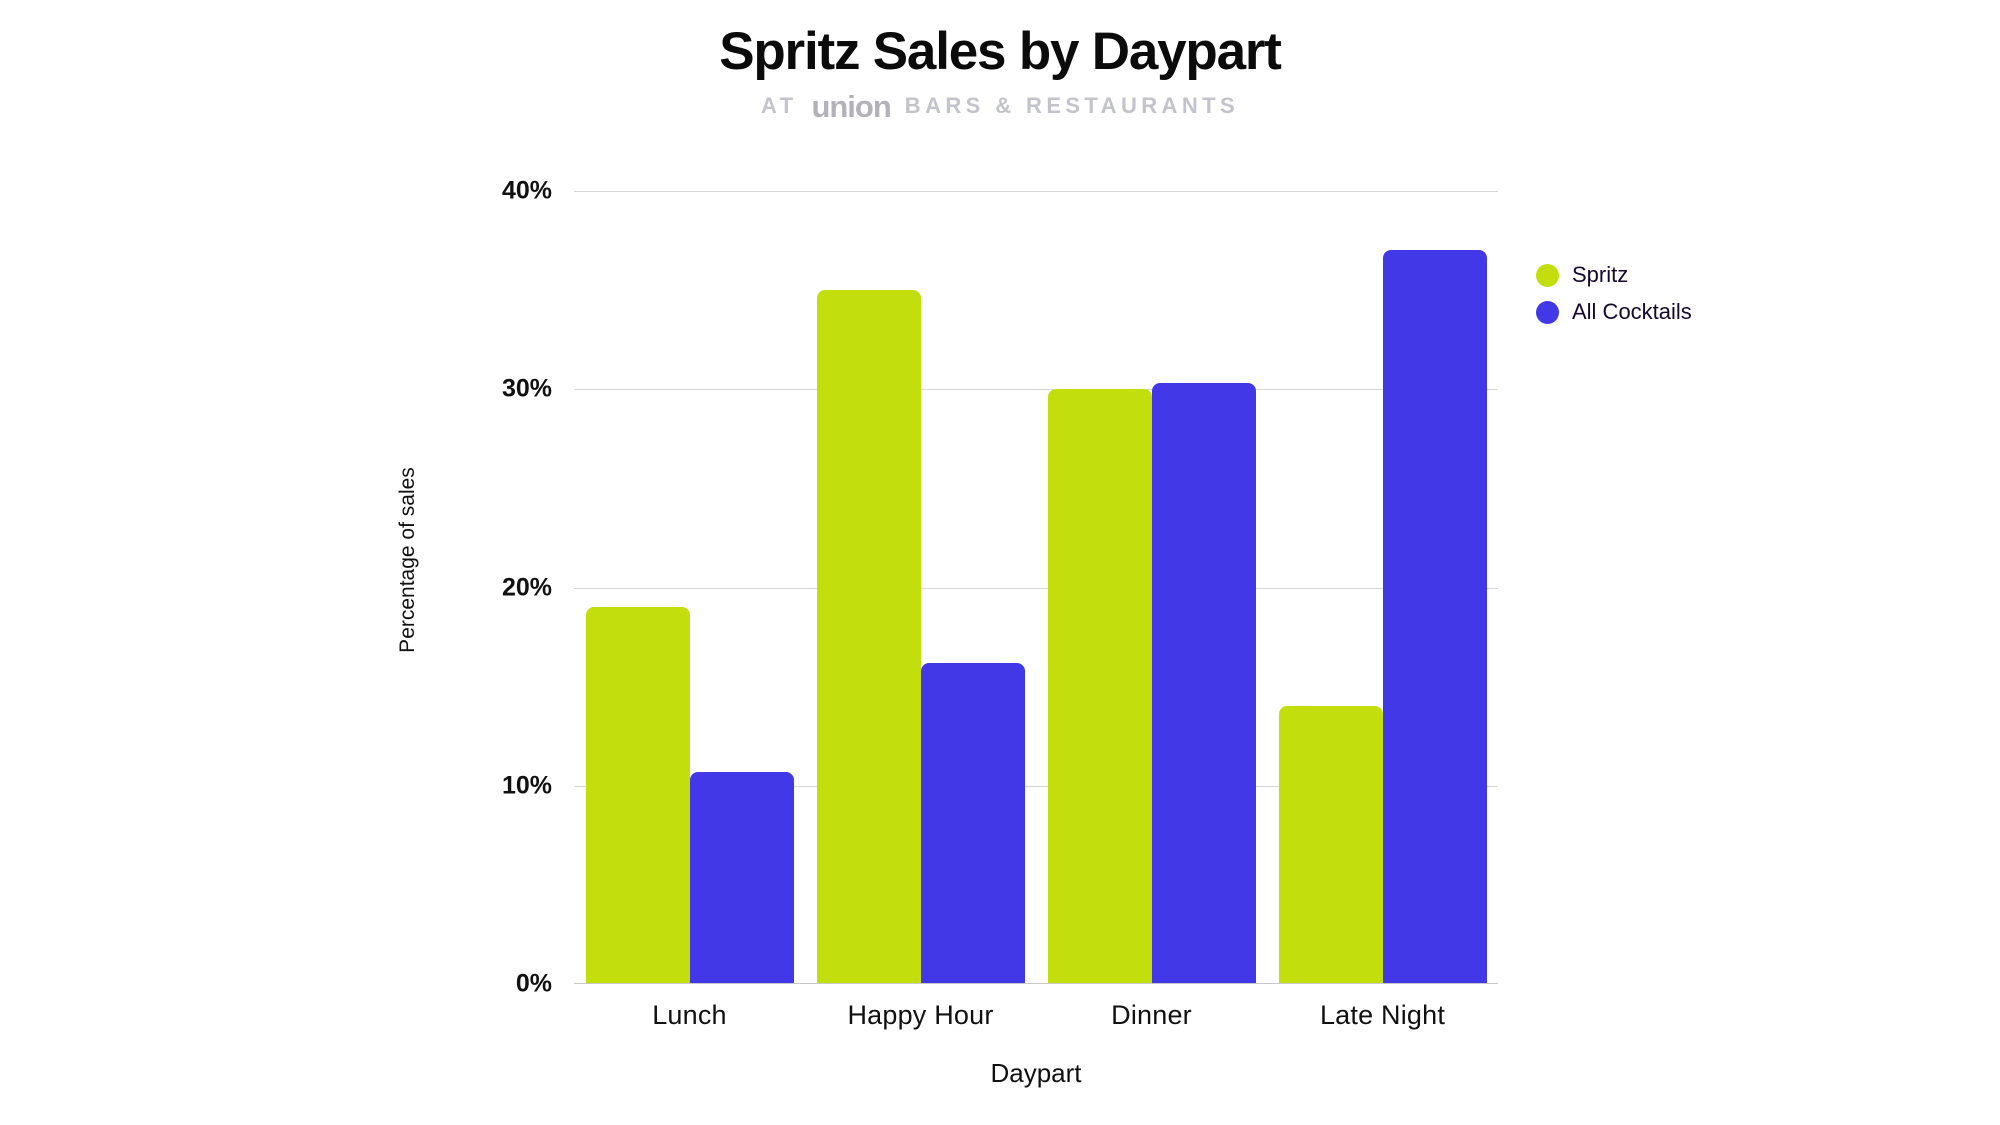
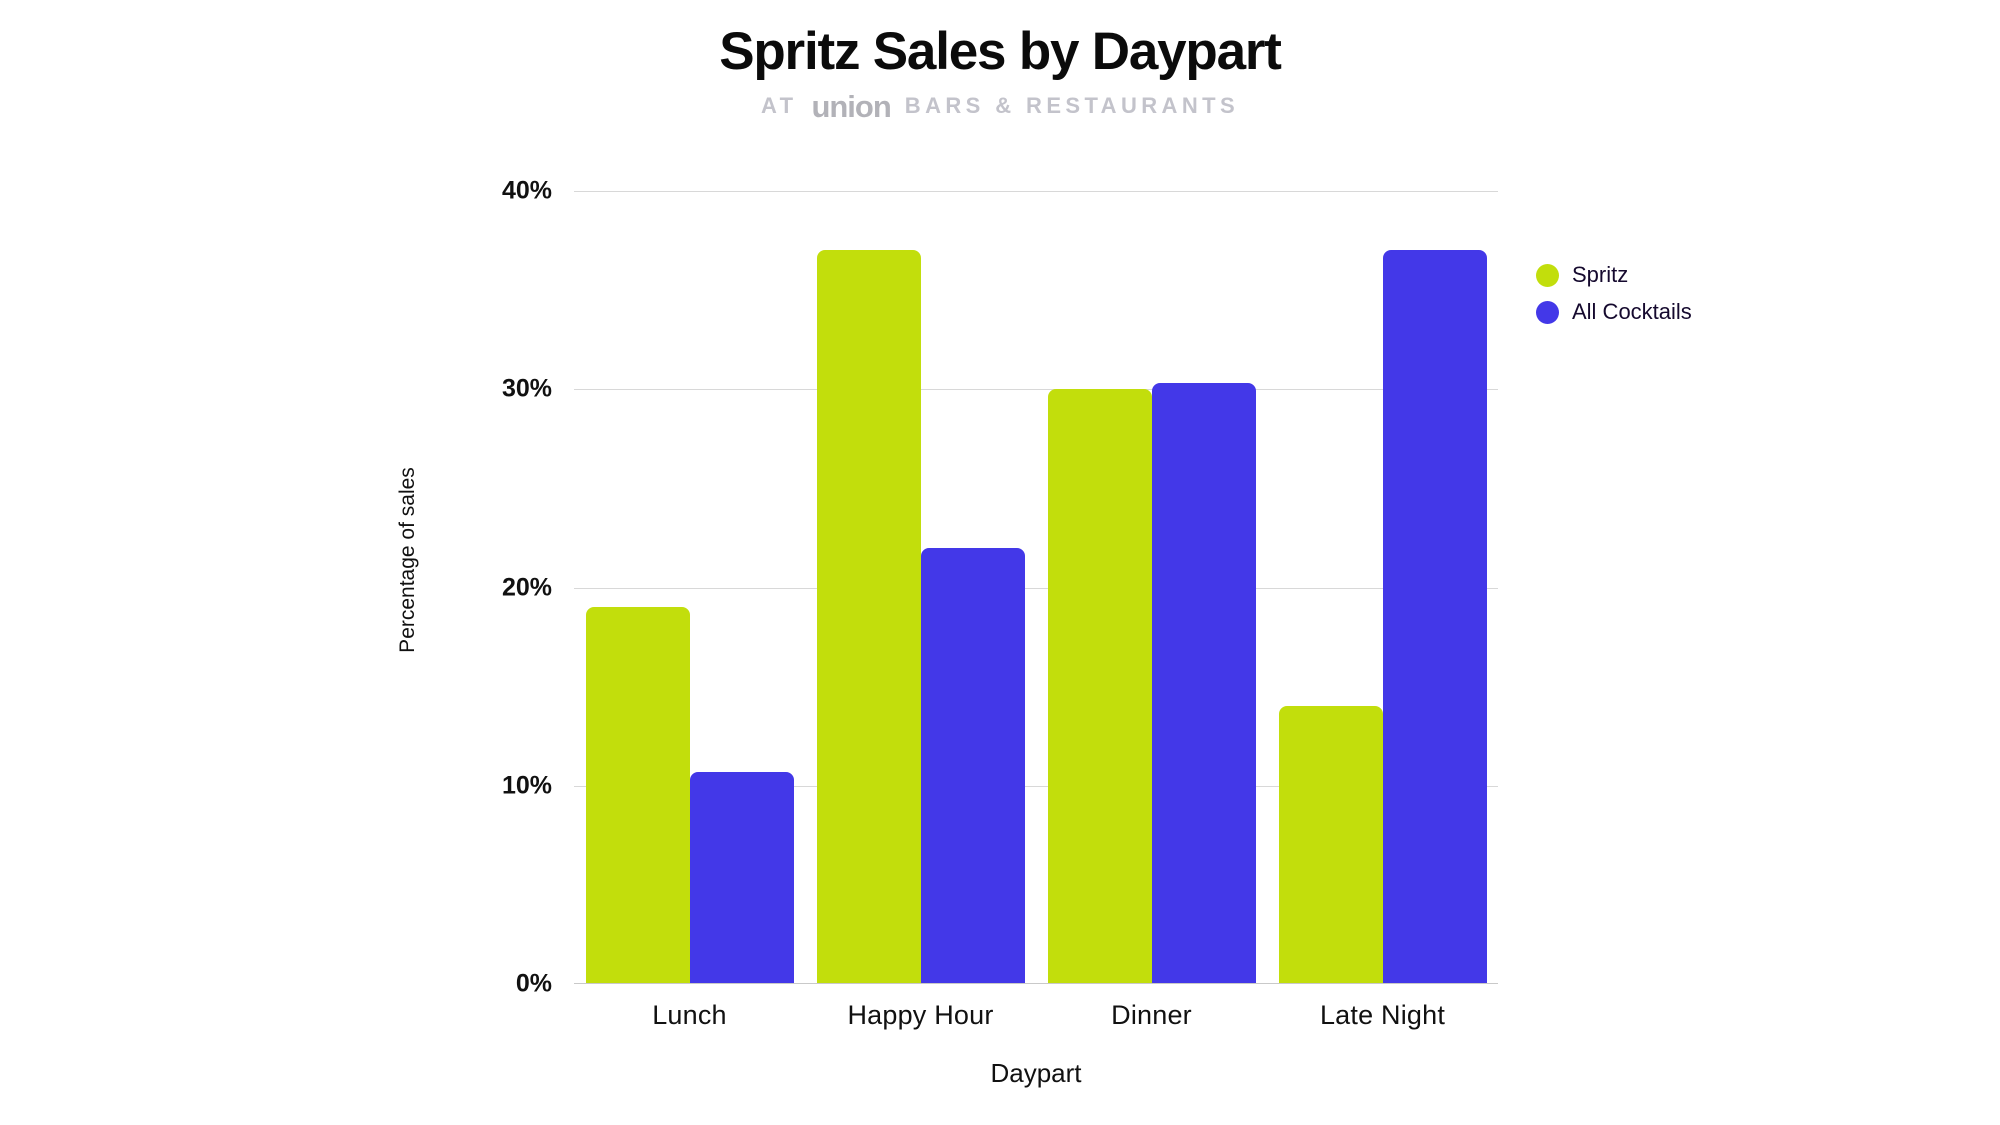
Spritz/Happy Hour: 35% -> 37%
All Cocktails/Happy Hour: 16.2% -> 22.0%
